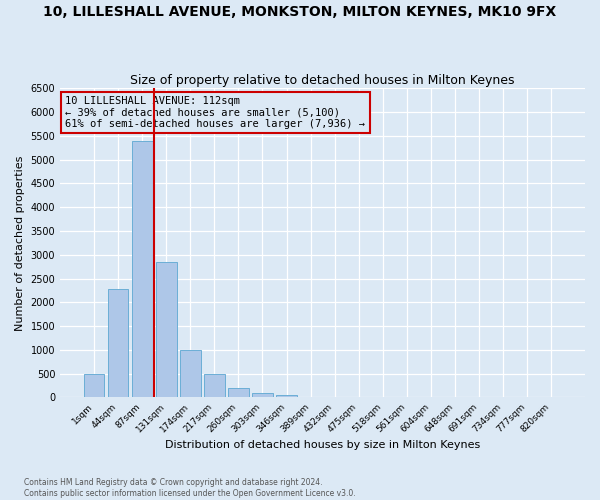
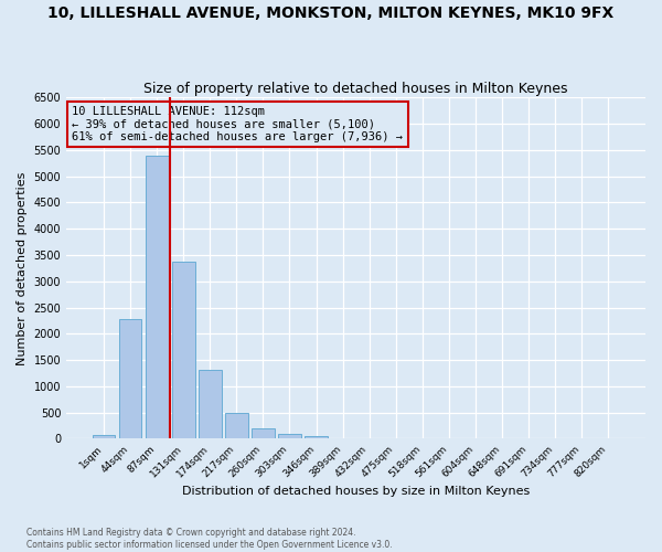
1sqm: 500 -> 60
131sqm: 2850 -> 3380
174sqm: 1000 -> 1310
